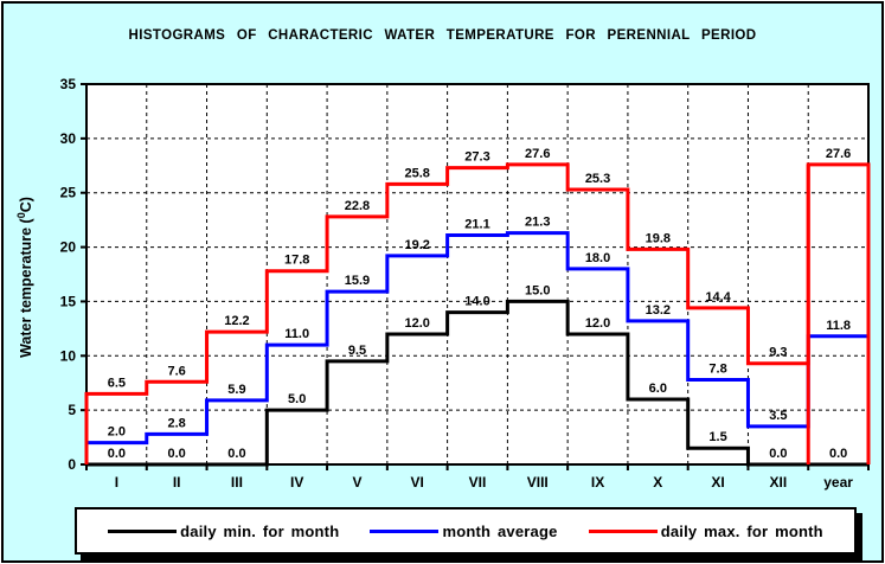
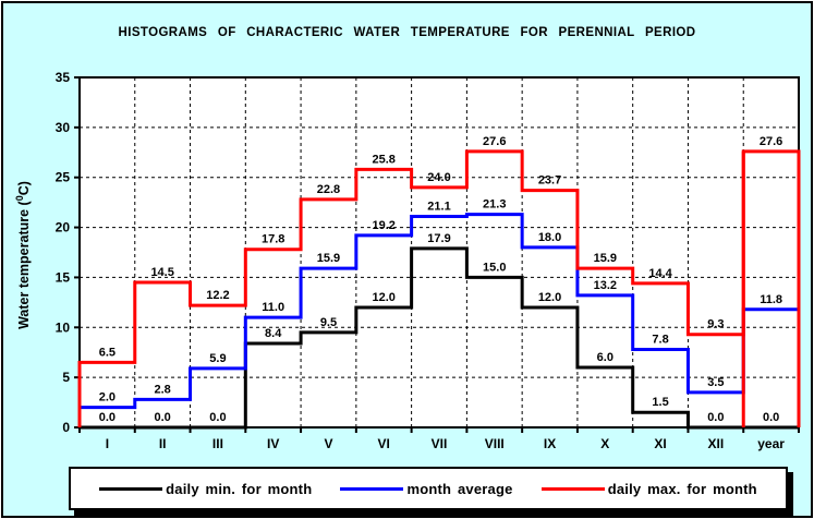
daily max. for month/II: 7.6 -> 14.5
daily min. for month/IV: 5.0 -> 8.4
daily min. for month/VII: 14.0 -> 17.9
daily max. for month/VII: 27.3 -> 24.0
daily max. for month/IX: 25.3 -> 23.7
daily max. for month/X: 19.8 -> 15.9
